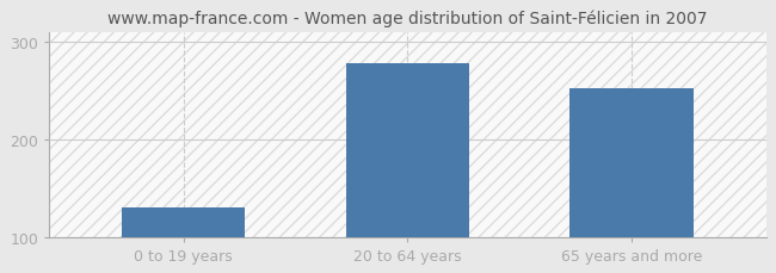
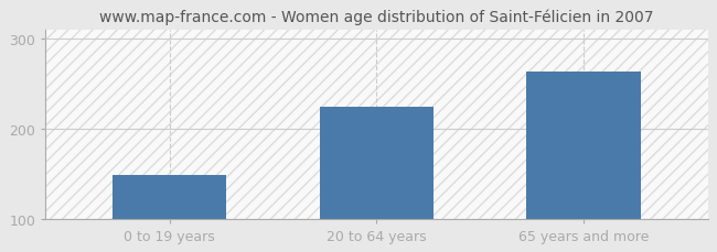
0 to 19 years: 130 -> 148
20 to 64 years: 278 -> 224
65 years and more: 253 -> 264
